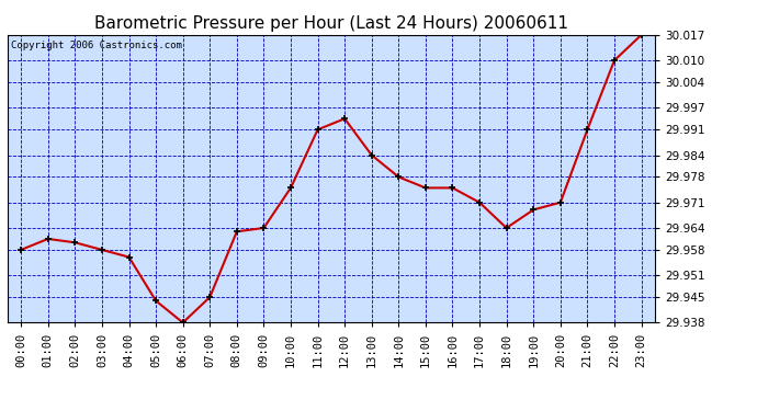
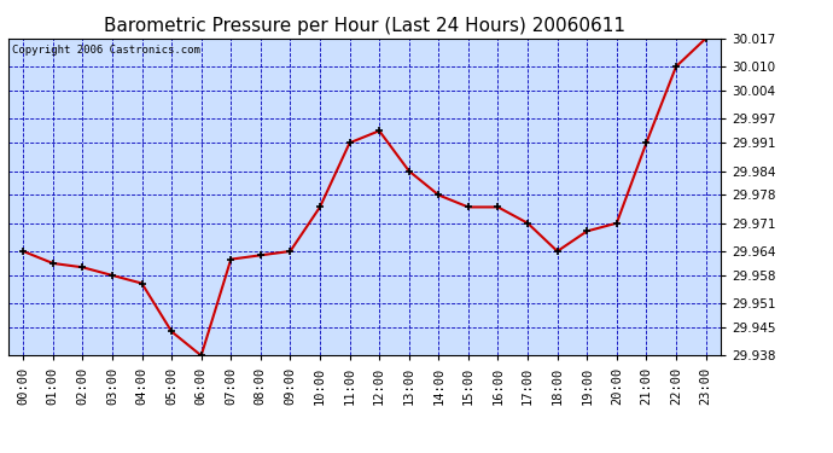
00:00: 29.958 -> 29.964
07:00: 29.945 -> 29.962
